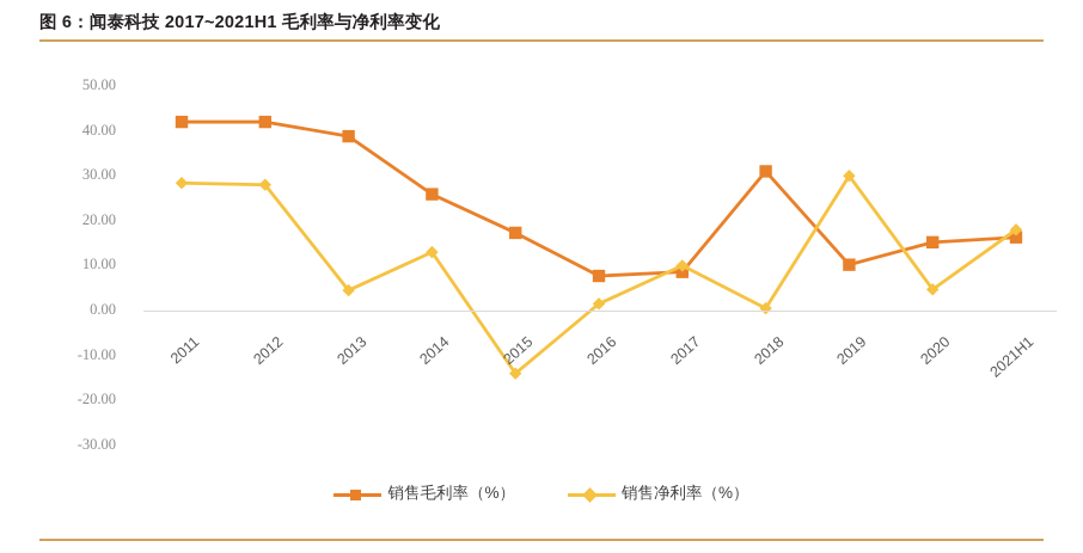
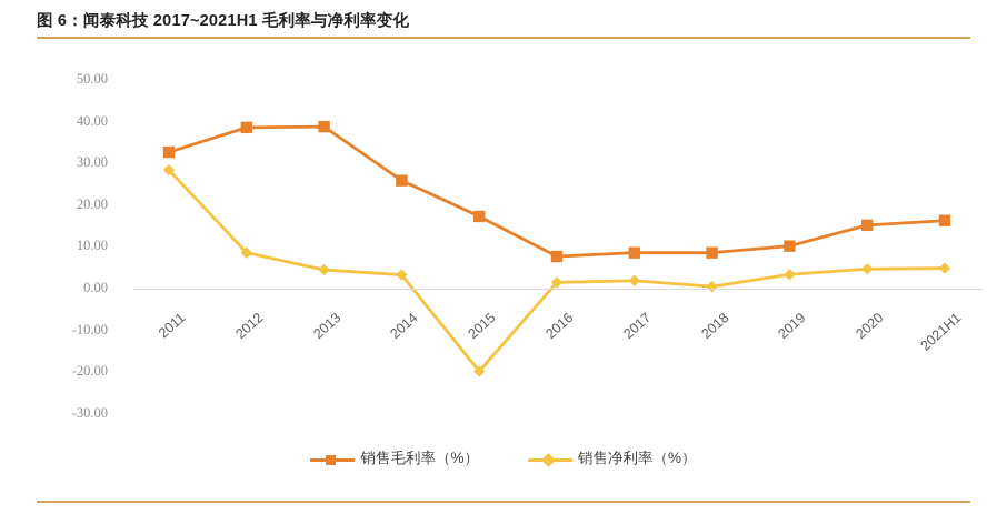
销售毛利率（%）/2011: 42 -> 33
销售毛利率（%）/2012: 42 -> 39
销售净利率（%）/2012: 28 -> 9
销售净利率（%）/2014: 13 -> 3
销售净利率（%）/2015: -14 -> -20
销售净利率（%）/2017: 10 -> 2
销售毛利率（%）/2018: 31 -> 9
销售净利率（%）/2019: 30 -> 3
销售净利率（%）/2021H1: 18 -> 5
